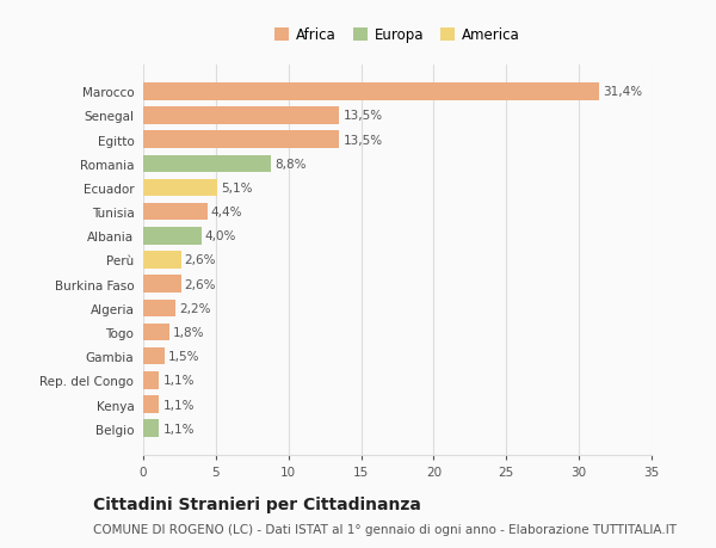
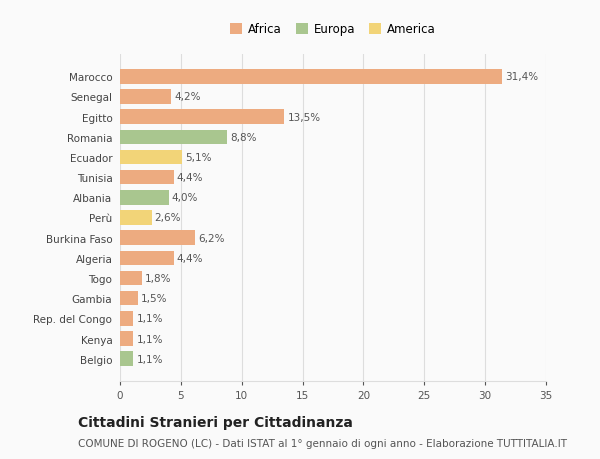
Senegal: 13,5% -> 4,2%
Burkina Faso: 2,6% -> 6,2%
Algeria: 2,2% -> 4,4%
